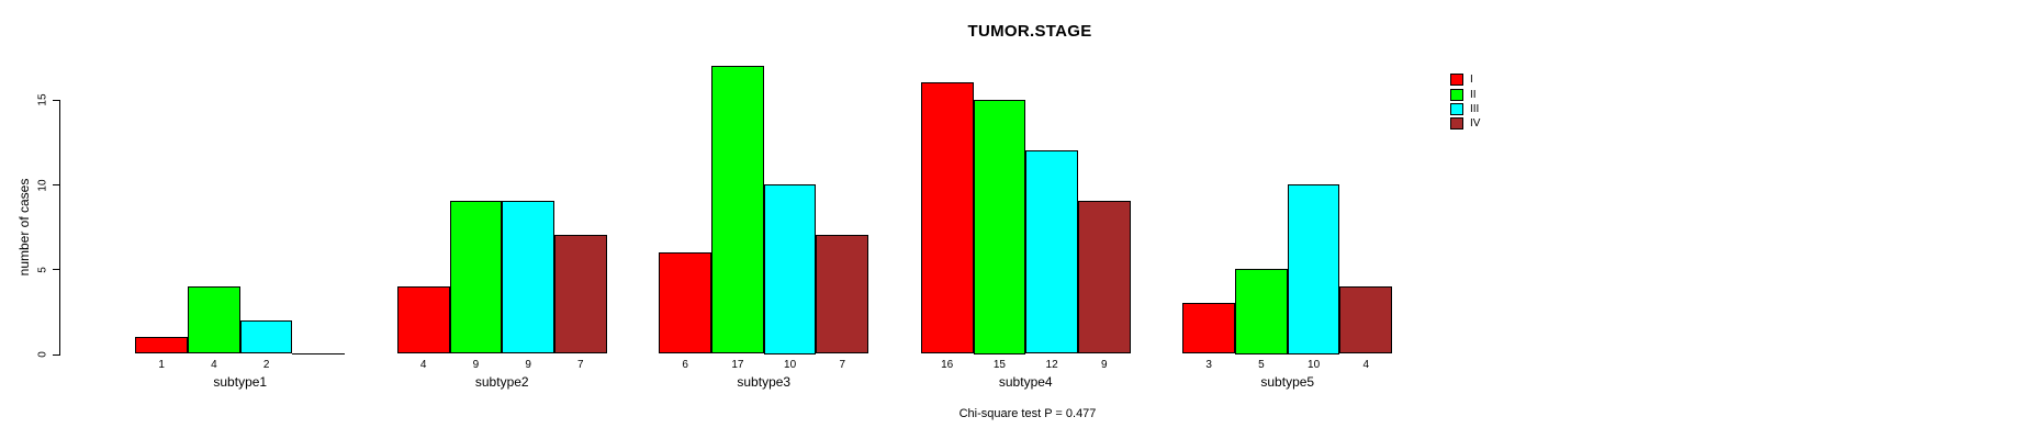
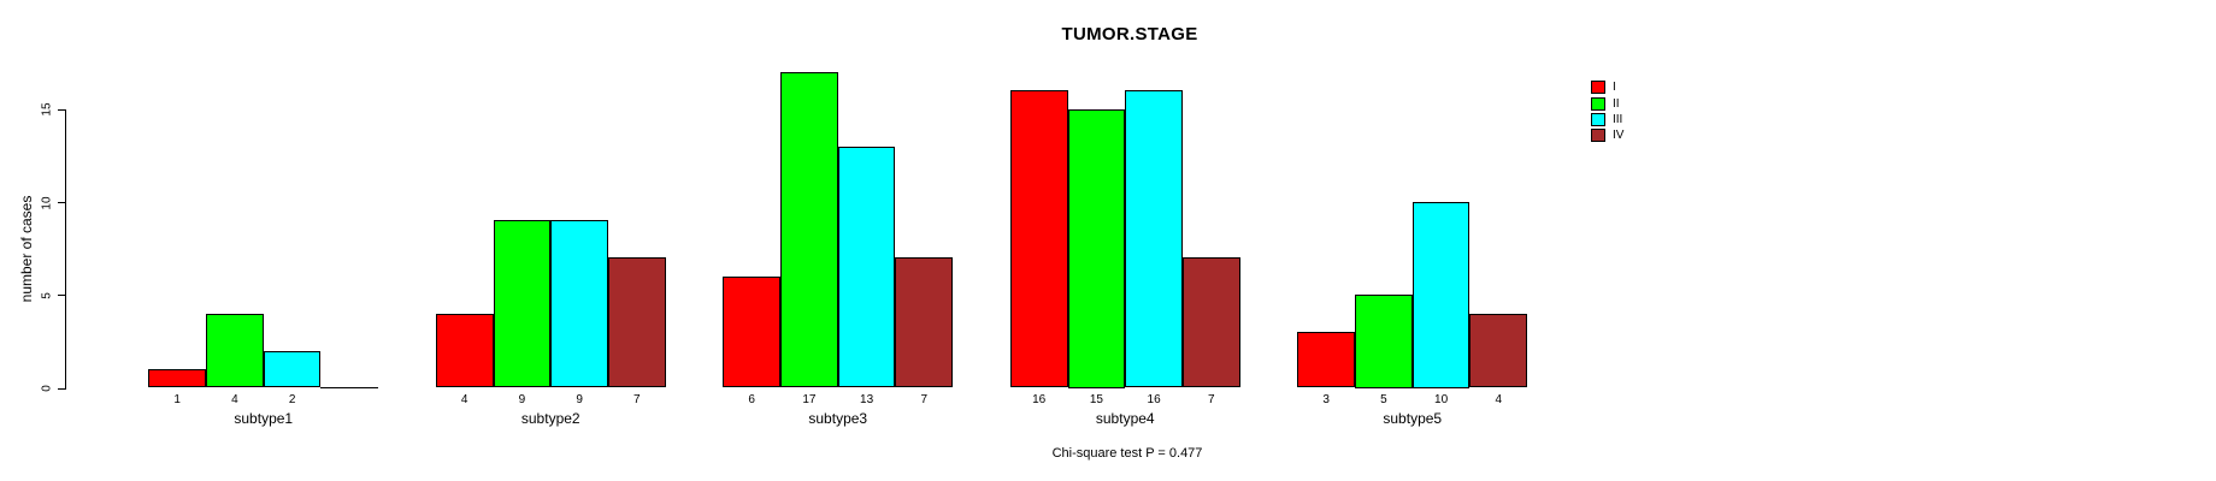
III/subtype3: 10 -> 13
III/subtype4: 12 -> 16
IV/subtype4: 9 -> 7
